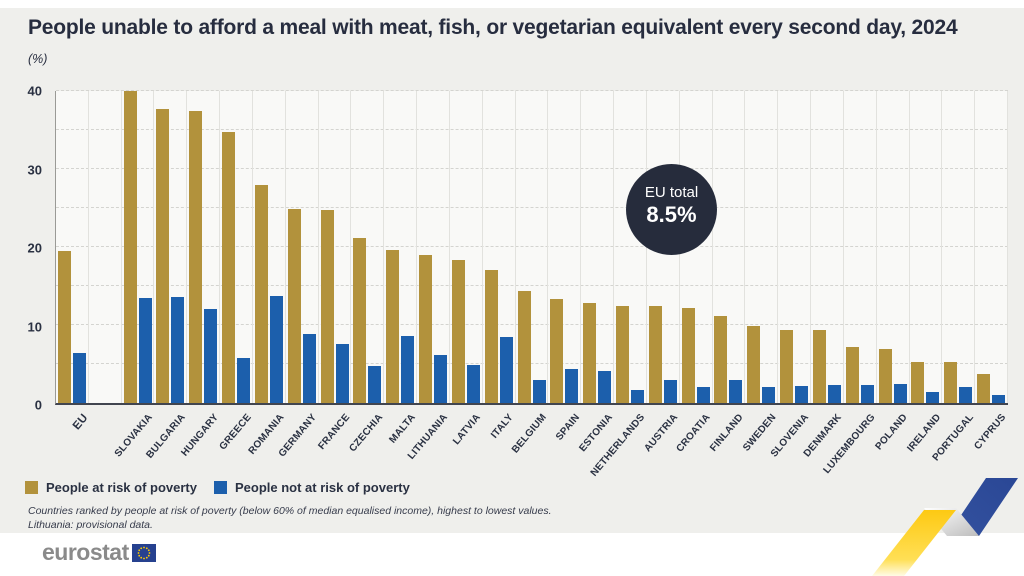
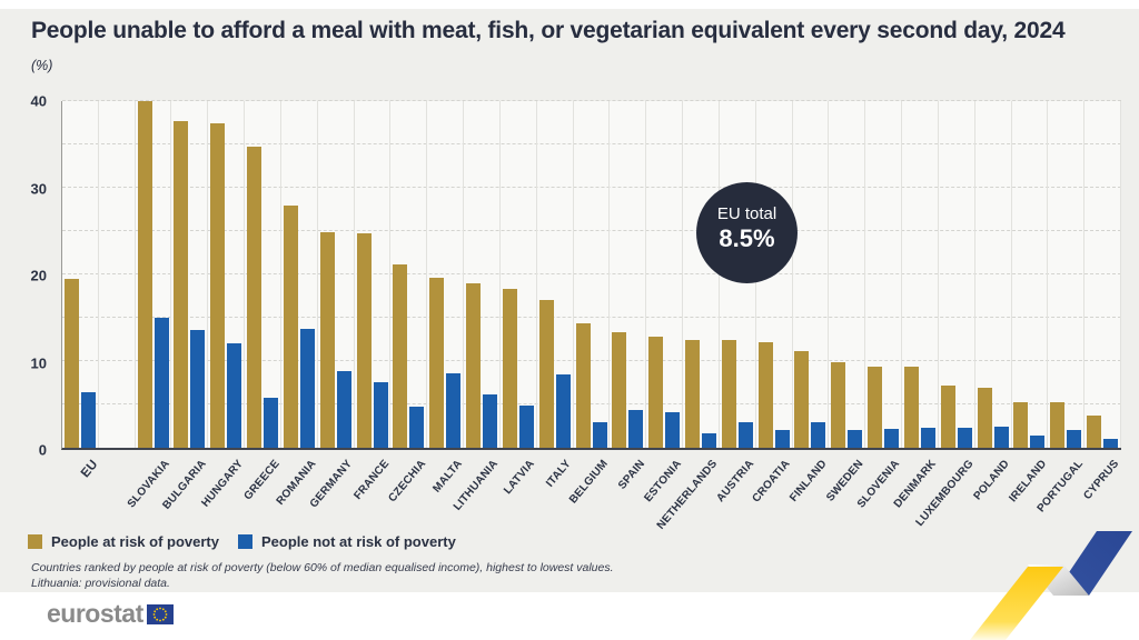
People not at risk of poverty/SLOVAKIA: 13 -> 15
